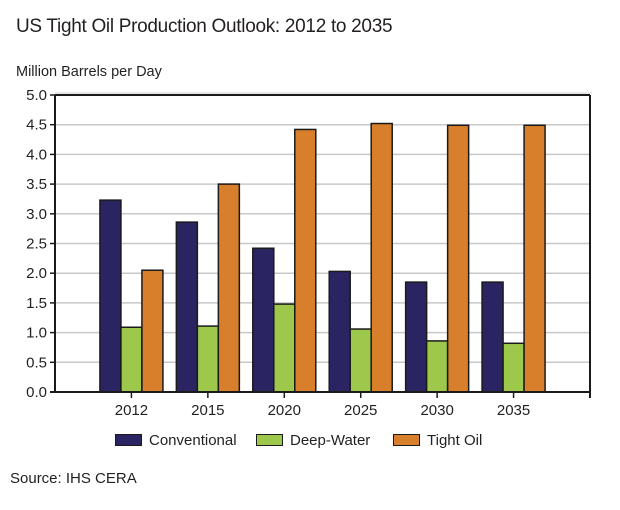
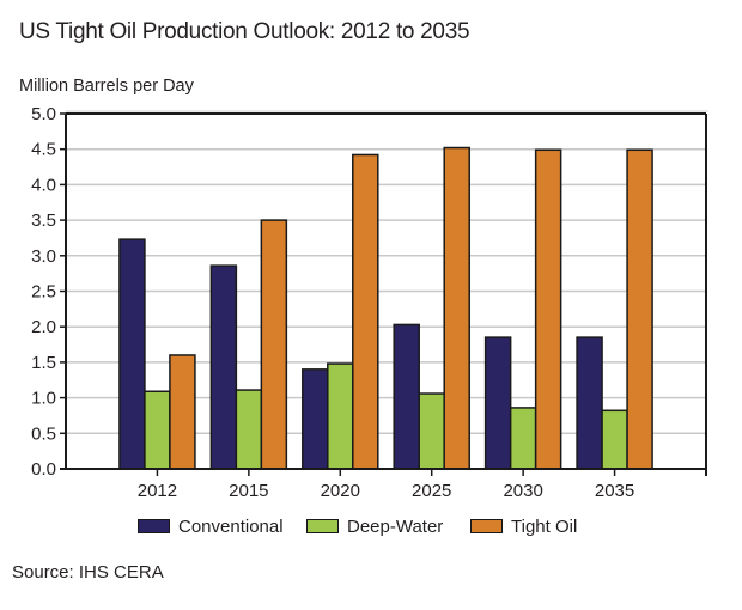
Tight Oil/2012: 2.0 -> 1.6
Conventional/2020: 2.4 -> 1.4
